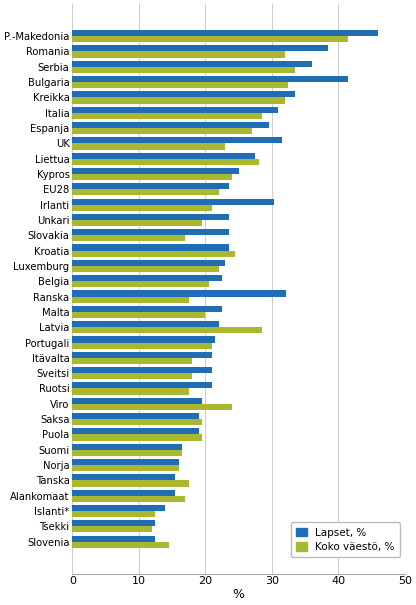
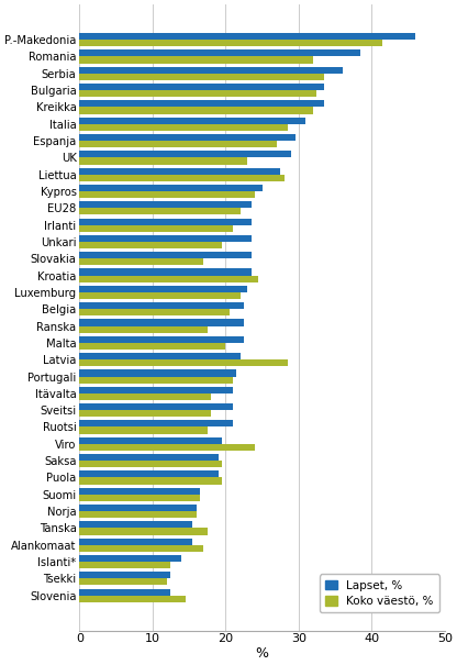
Lapset, %/Bulgaria: 41.4 -> 33.5
Lapset, %/UK: 31.6 -> 29.0
Lapset, %/Irlanti: 30.4 -> 23.5
Lapset, %/Ranska: 32.2 -> 22.5
